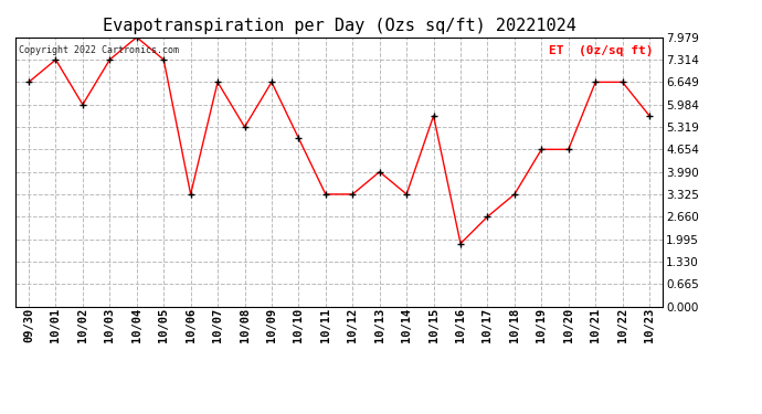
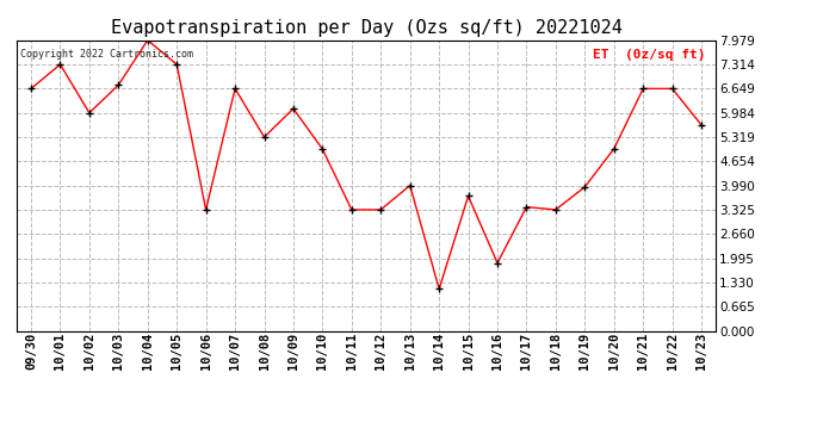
10/03: 7.31 -> 6.75
10/09: 6.65 -> 6.10
10/14: 3.33 -> 1.15
10/15: 5.65 -> 3.70
10/17: 2.66 -> 3.40
10/19: 4.65 -> 3.95
10/20: 4.65 -> 5.00
